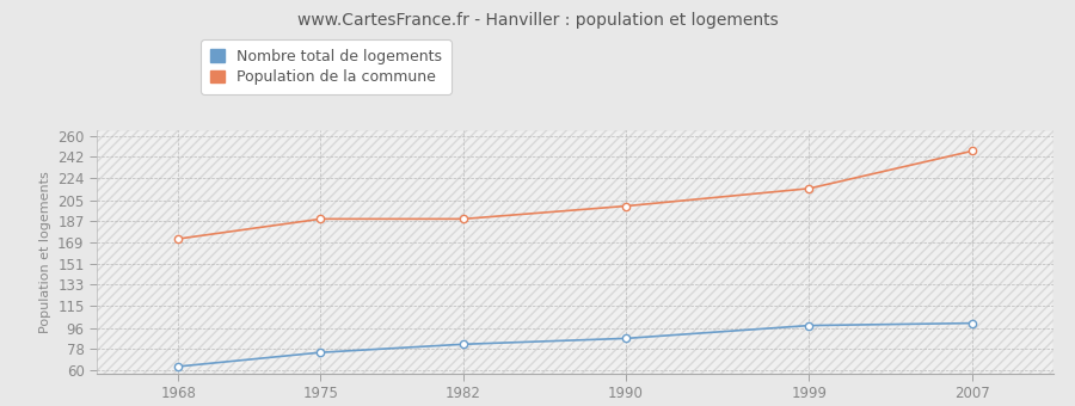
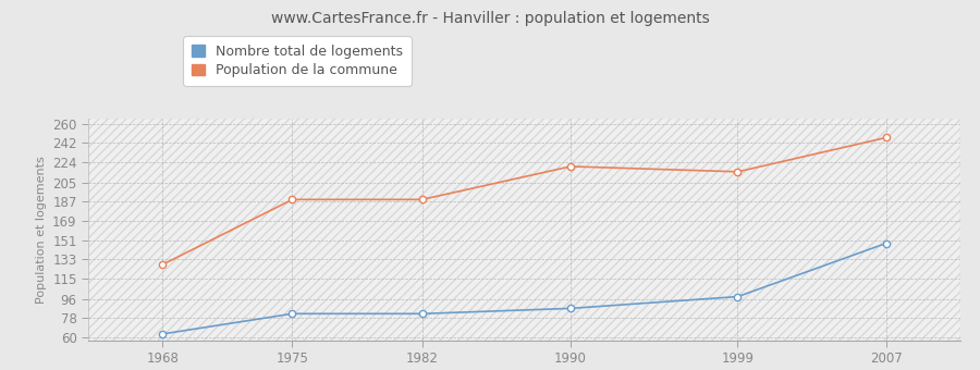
Population de la commune/1968: 172 -> 128
Nombre total de logements/1975: 75 -> 82
Population de la commune/1990: 200 -> 220
Nombre total de logements/2007: 100 -> 148
